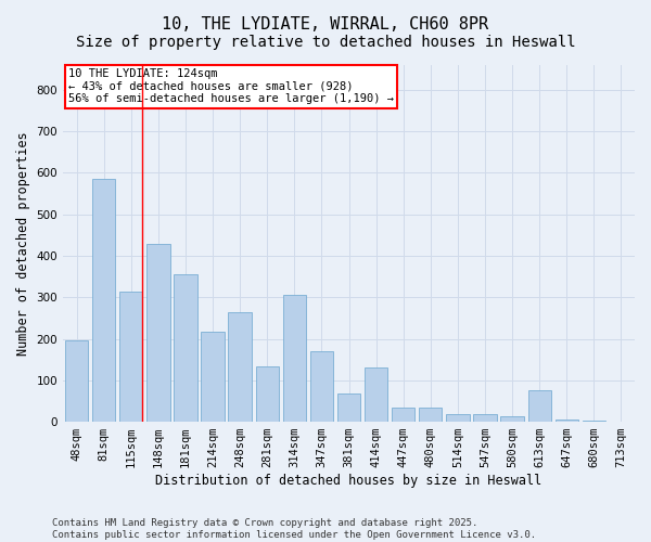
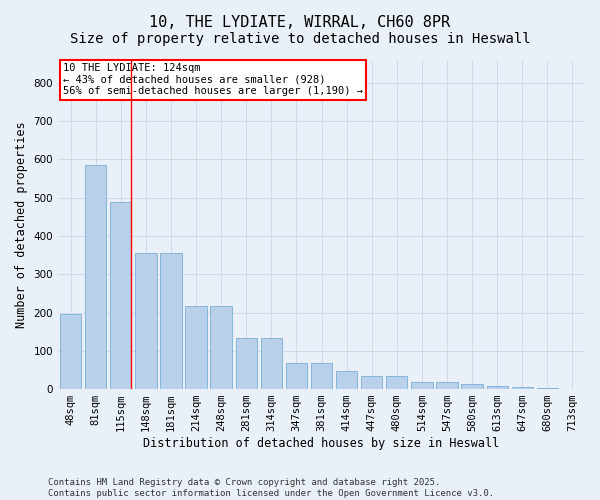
115sqm: 315 -> 490
148sqm: 430 -> 355
248sqm: 265 -> 218
314sqm: 305 -> 133
347sqm: 170 -> 68
414sqm: 130 -> 48
613sqm: 75 -> 7
